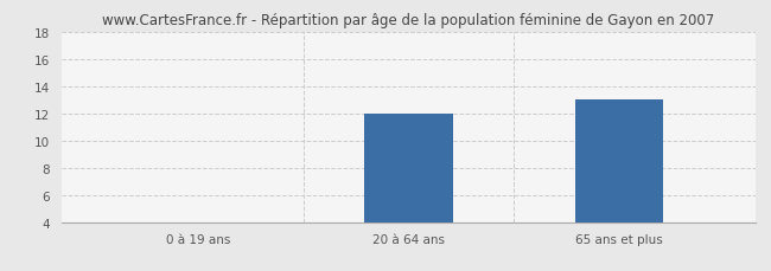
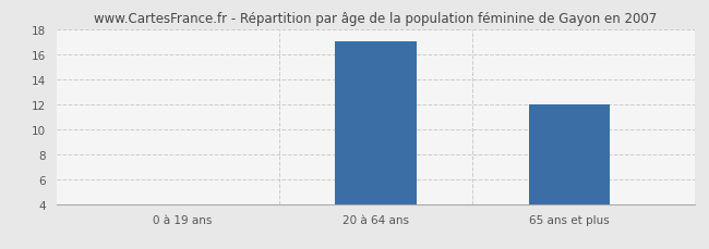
20 à 64 ans: 12 -> 17
65 ans et plus: 13 -> 12
